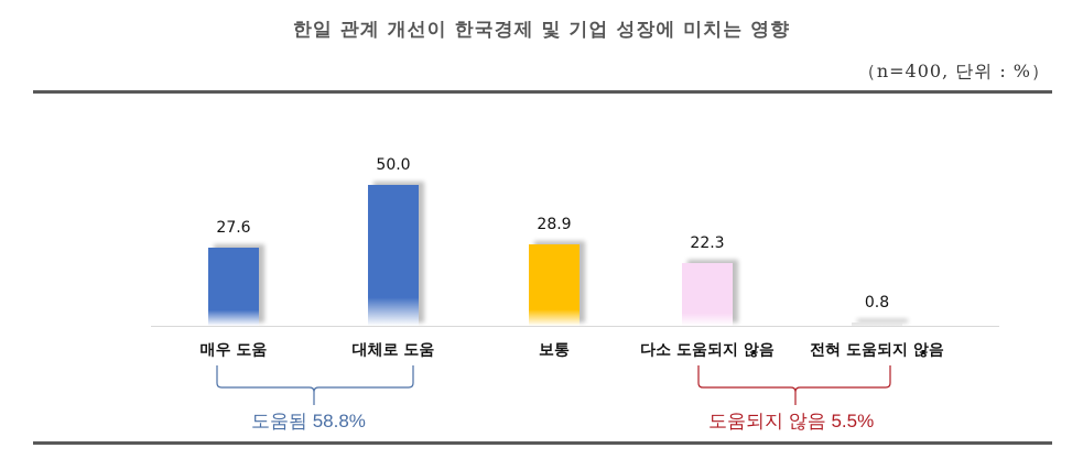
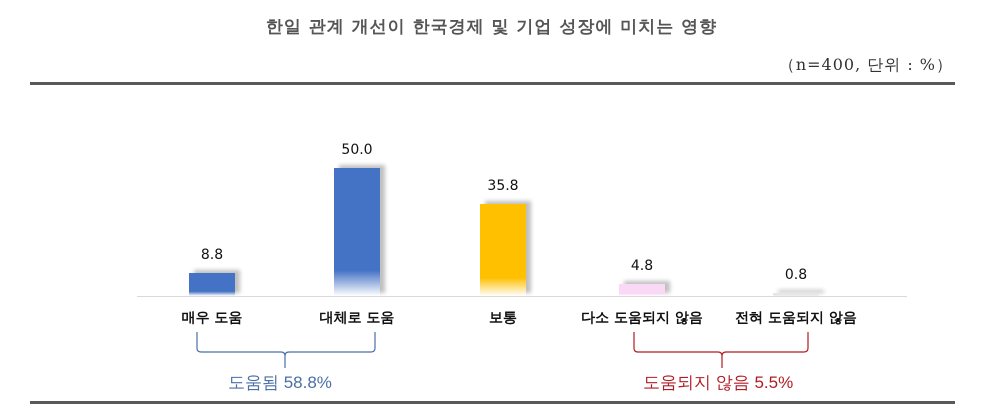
매우 도움: 27.6 -> 8.8
보통: 28.9 -> 35.8
다소 도움되지 않음: 22.3 -> 4.8
